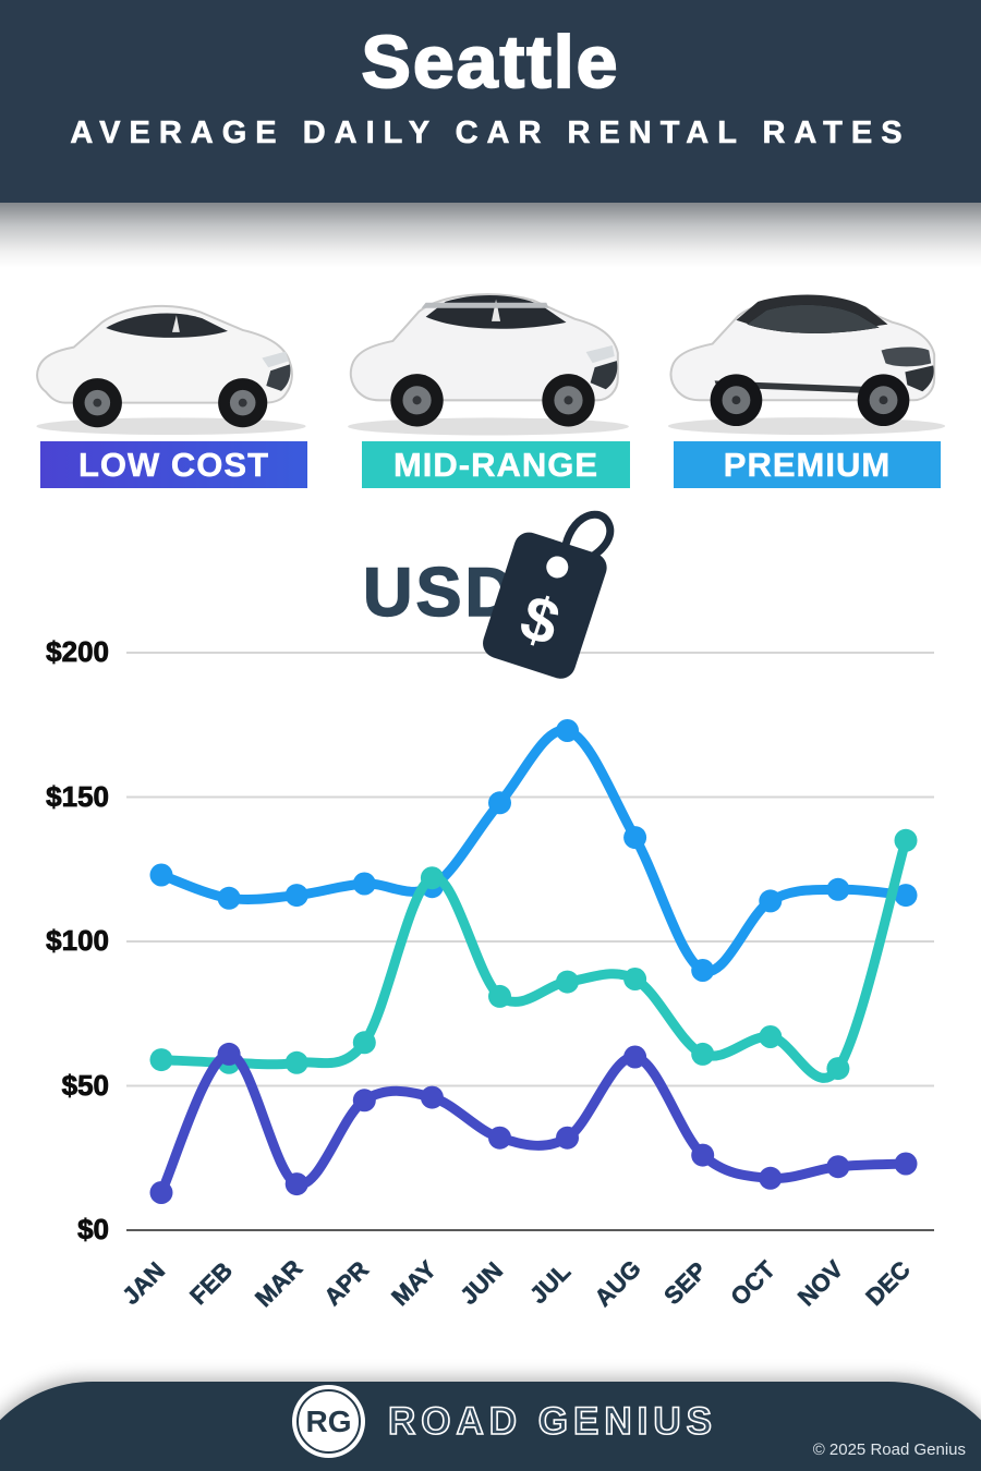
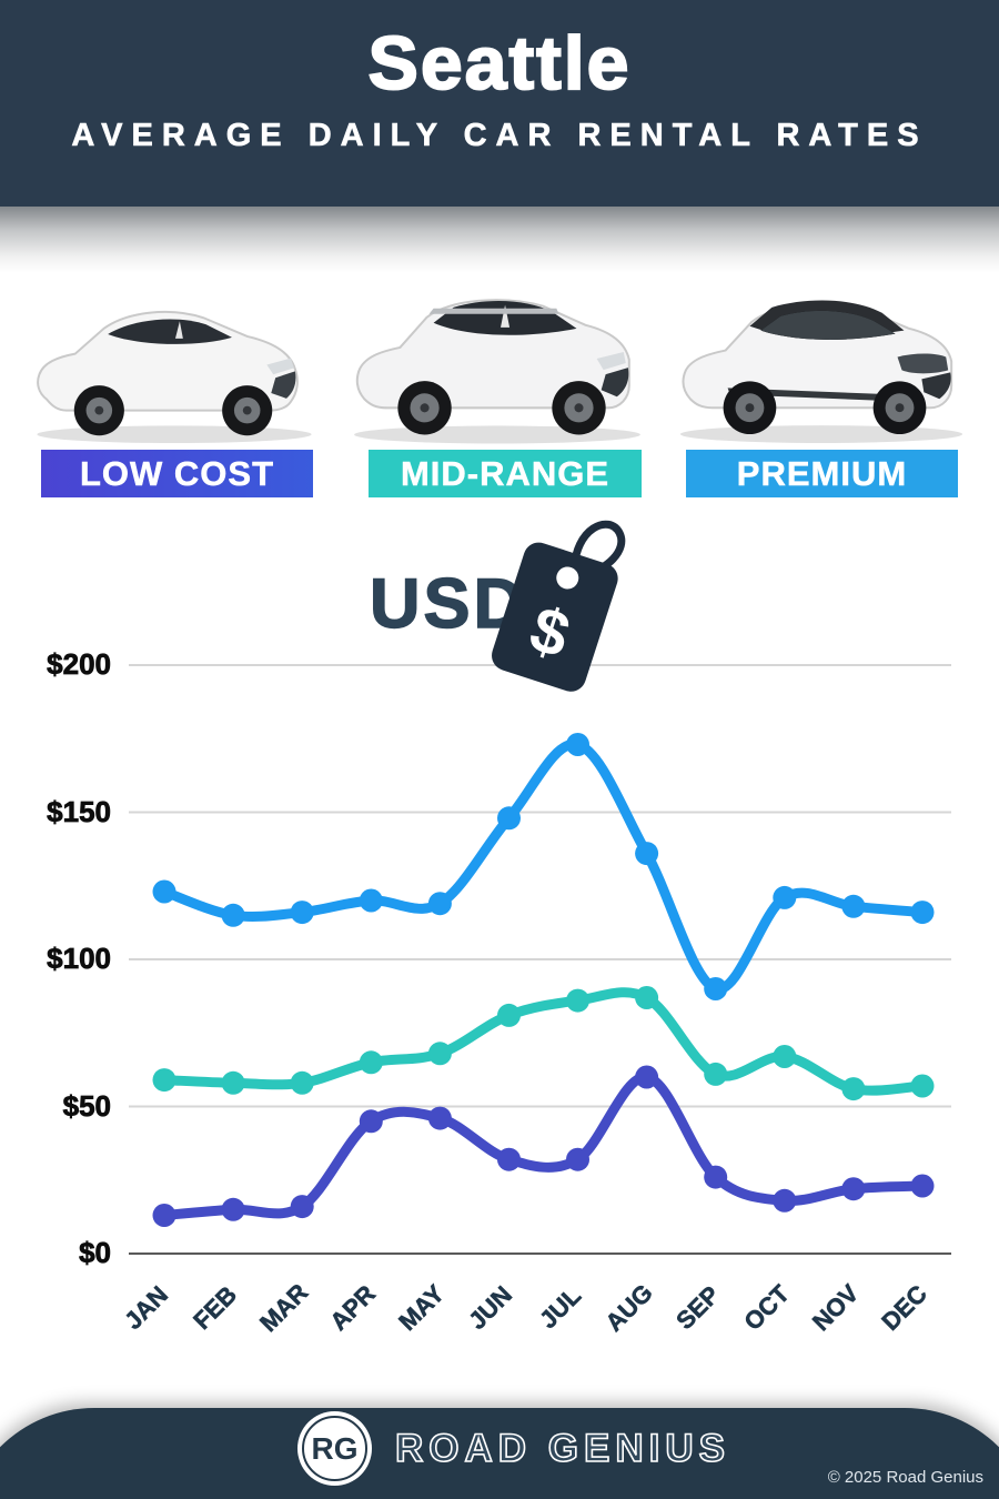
LOW COST/FEB: $61 -> $15
MID-RANGE/MAY: $122 -> $68
PREMIUM/OCT: $114 -> $121
MID-RANGE/DEC: $135 -> $57
